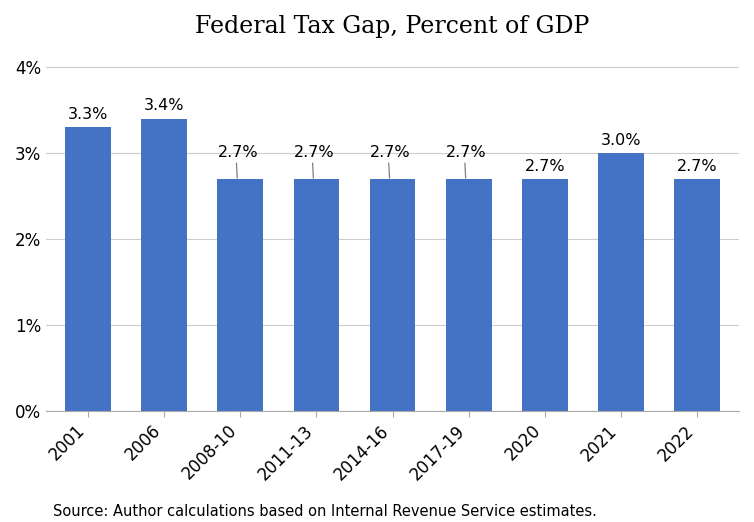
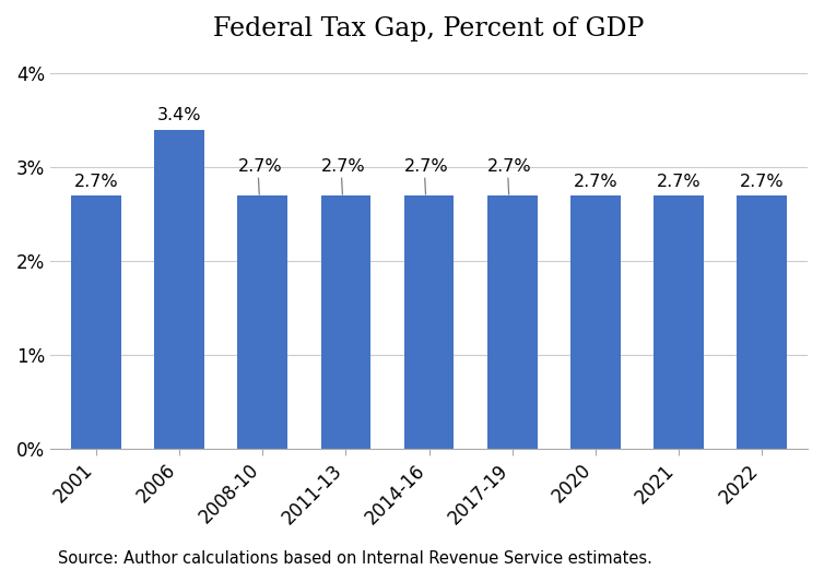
2001: 3.3% -> 2.7%
2021: 3.0% -> 2.7%
